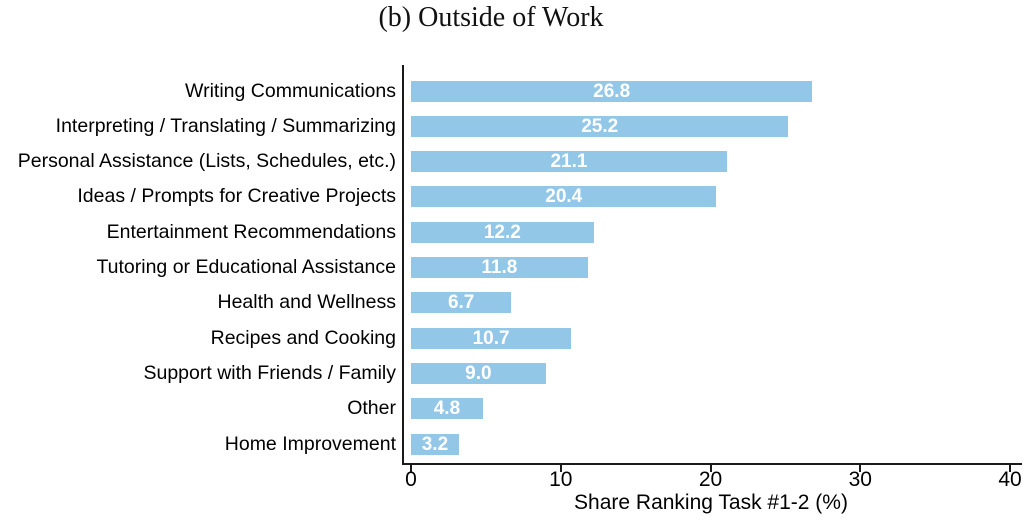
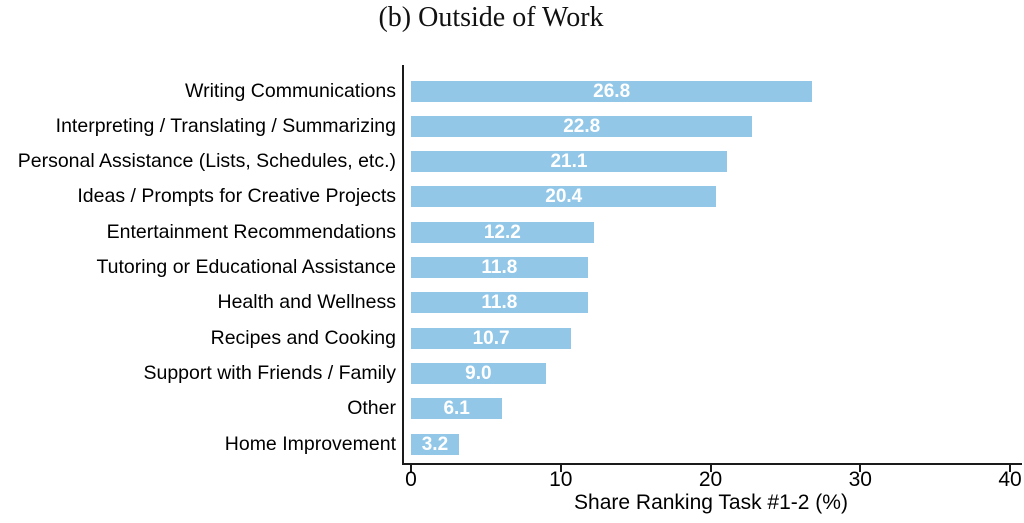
Interpreting / Translating / Summarizing: 25.2 -> 22.8
Health and Wellness: 6.7 -> 11.8
Other: 4.8 -> 6.1
